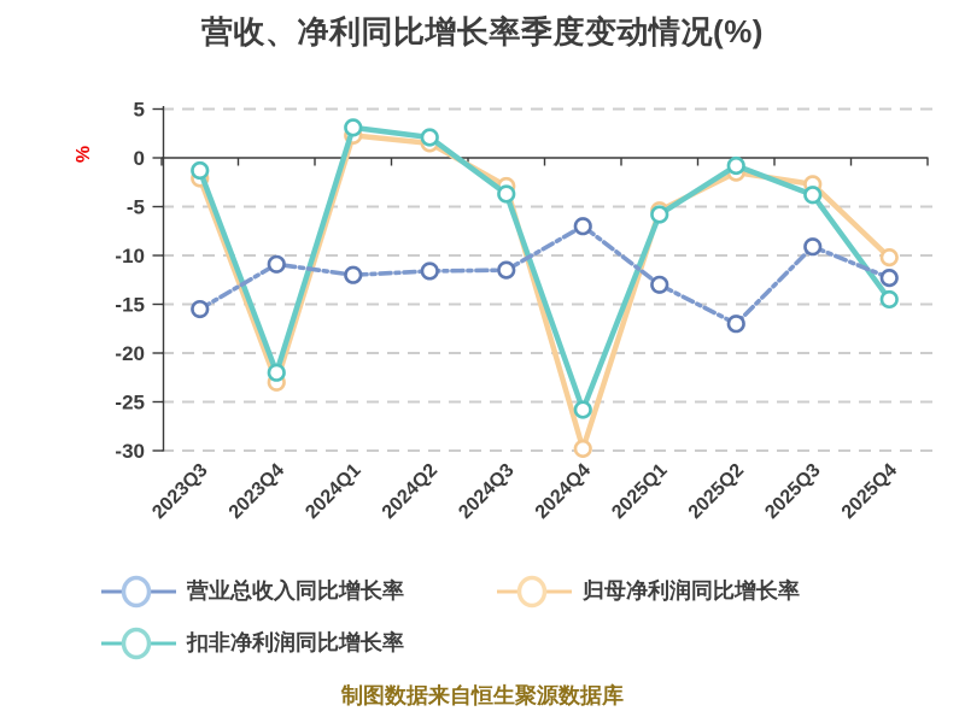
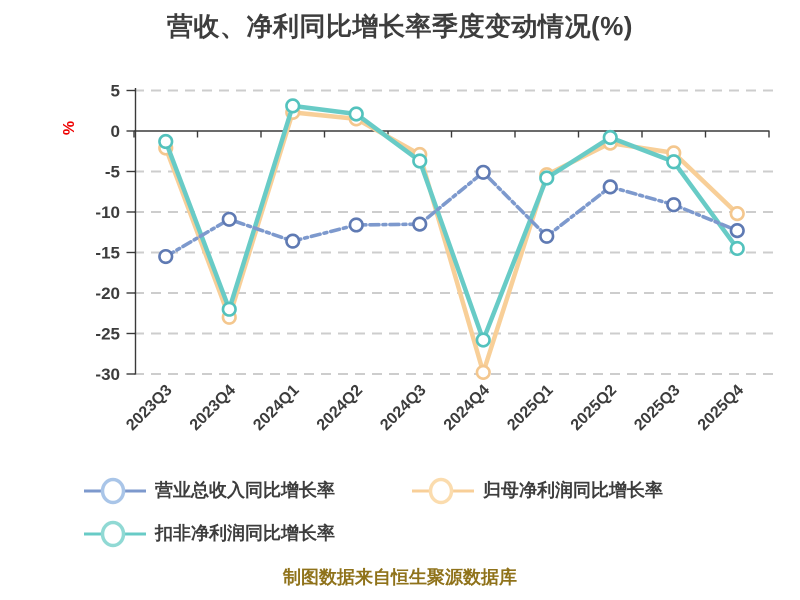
营业总收入同比增长率/2024Q1: -12 -> -14
营业总收入同比增长率/2024Q4: -7 -> -5
营业总收入同比增长率/2025Q2: -17 -> -7
